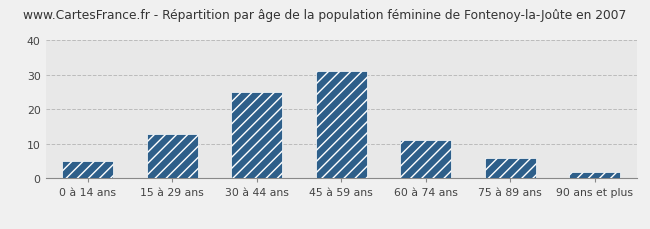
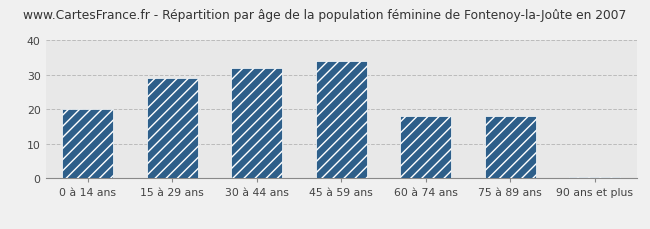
0 à 14 ans: 5.0 -> 20.0
15 à 29 ans: 13.0 -> 29.0
30 à 44 ans: 25.0 -> 32.0
45 à 59 ans: 31.0 -> 34.0
60 à 74 ans: 11.0 -> 18.0
75 à 89 ans: 6.0 -> 18.0
90 ans et plus: 2.0 -> 0.5
